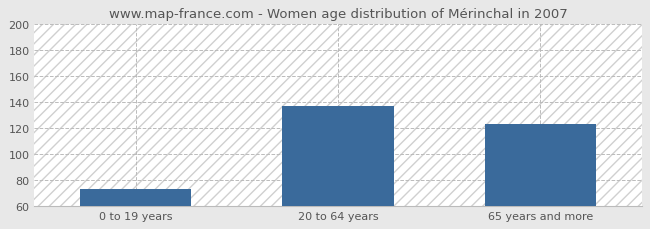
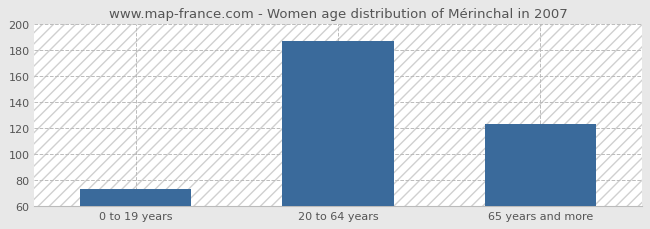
20 to 64 years: 137 -> 187
